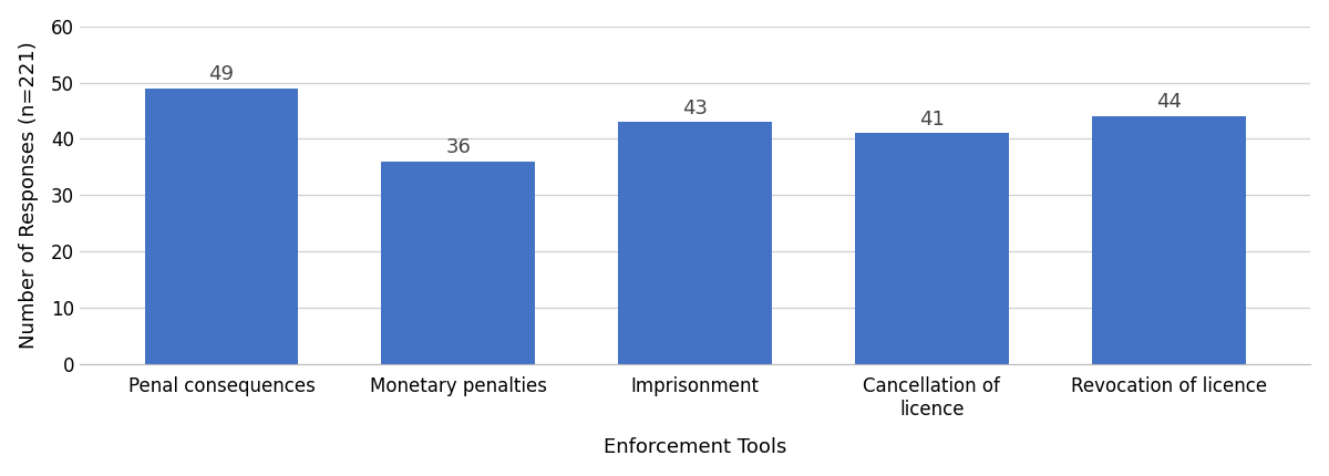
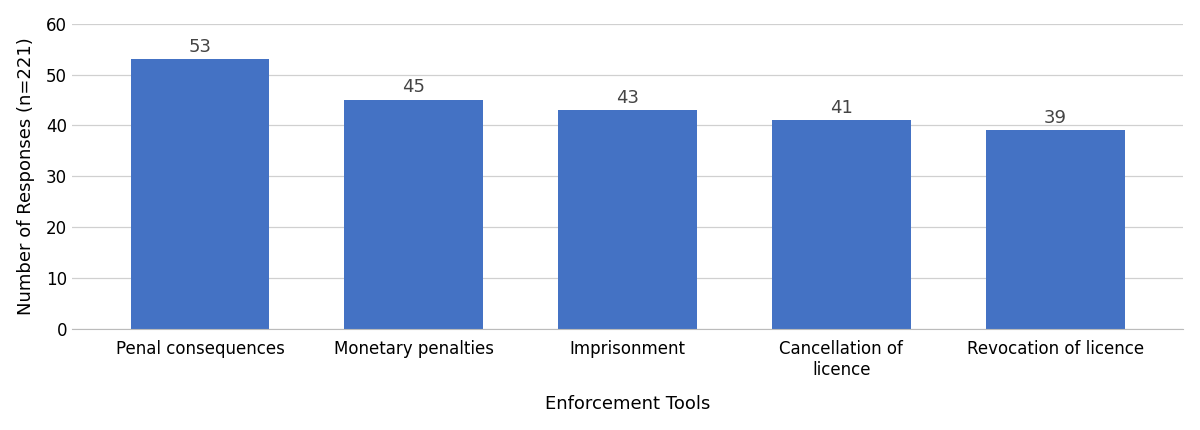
Penal consequences: 49 -> 53
Monetary penalties: 36 -> 45
Revocation of licence: 44 -> 39
